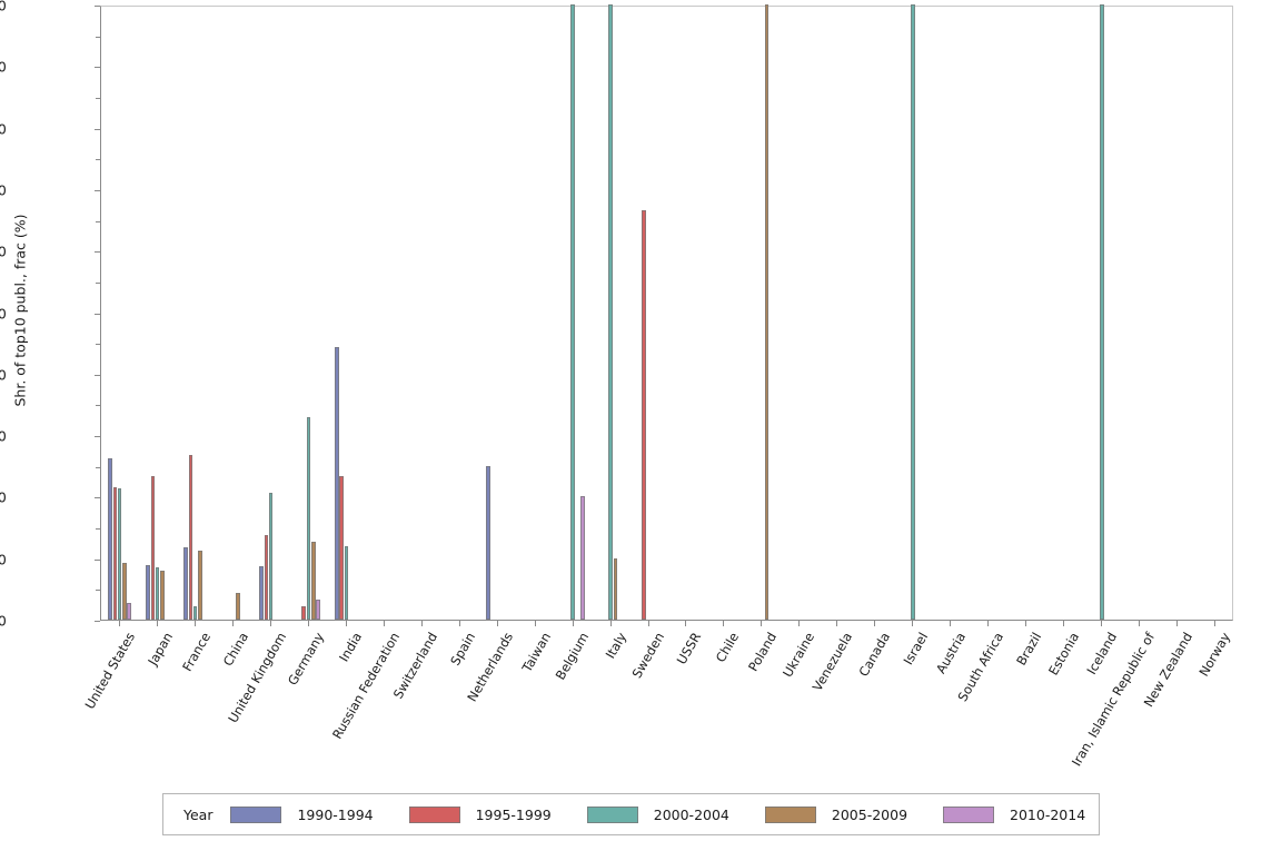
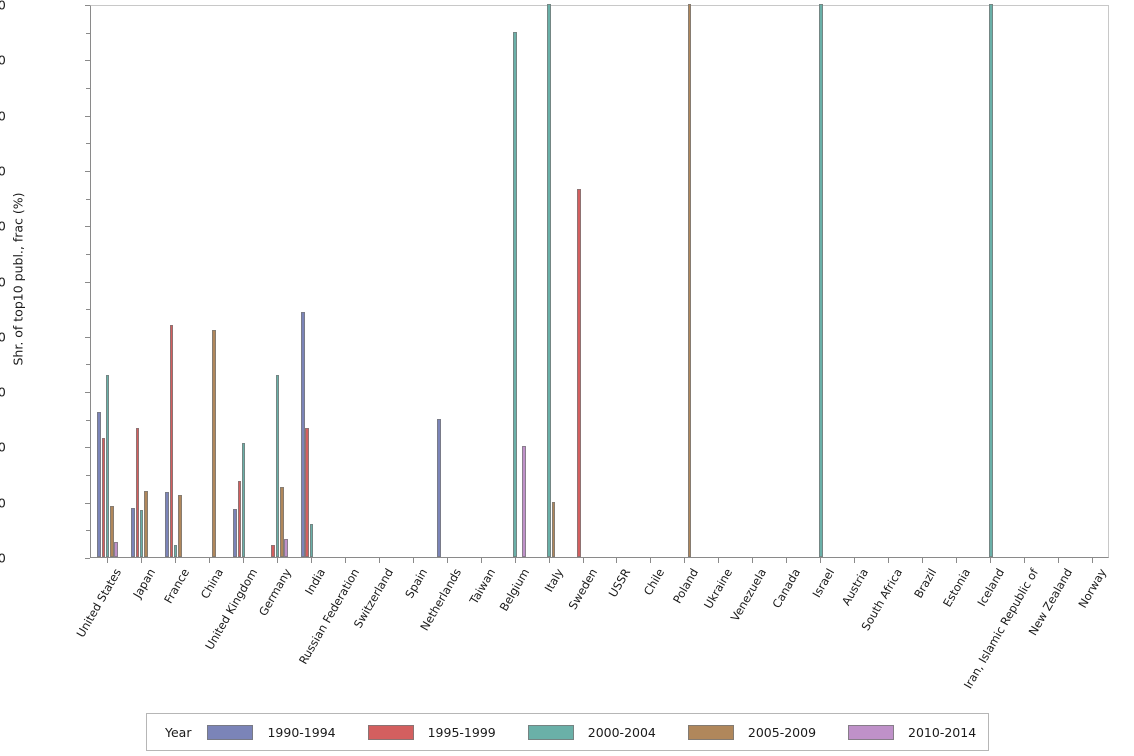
2000-2004/United States: 21 -> 33
2005-2009/Japan: 8 -> 12
1995-1999/France: 27 -> 42
2005-2009/China: 4 -> 41
2000-2004/India: 12 -> 6
2000-2004/Belgium: 100 -> 95
